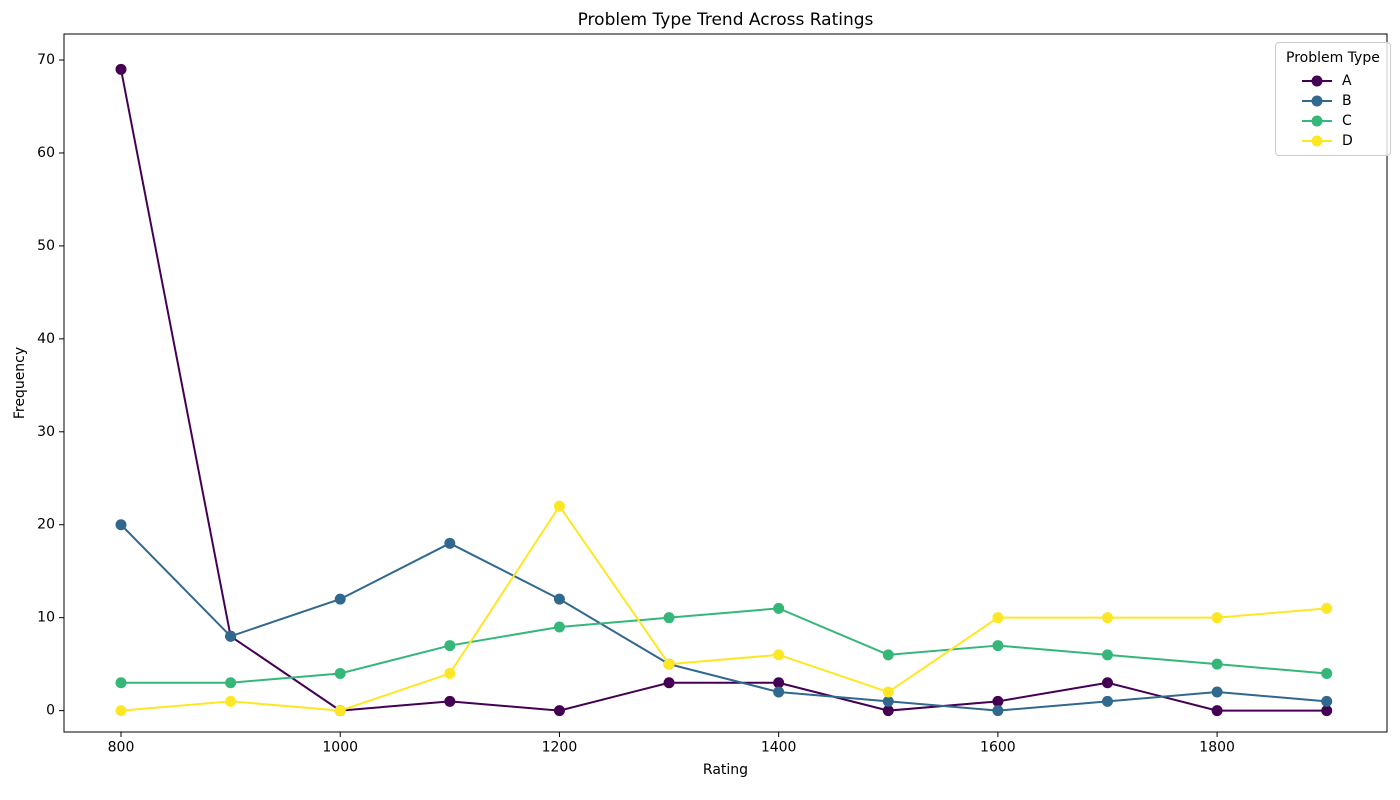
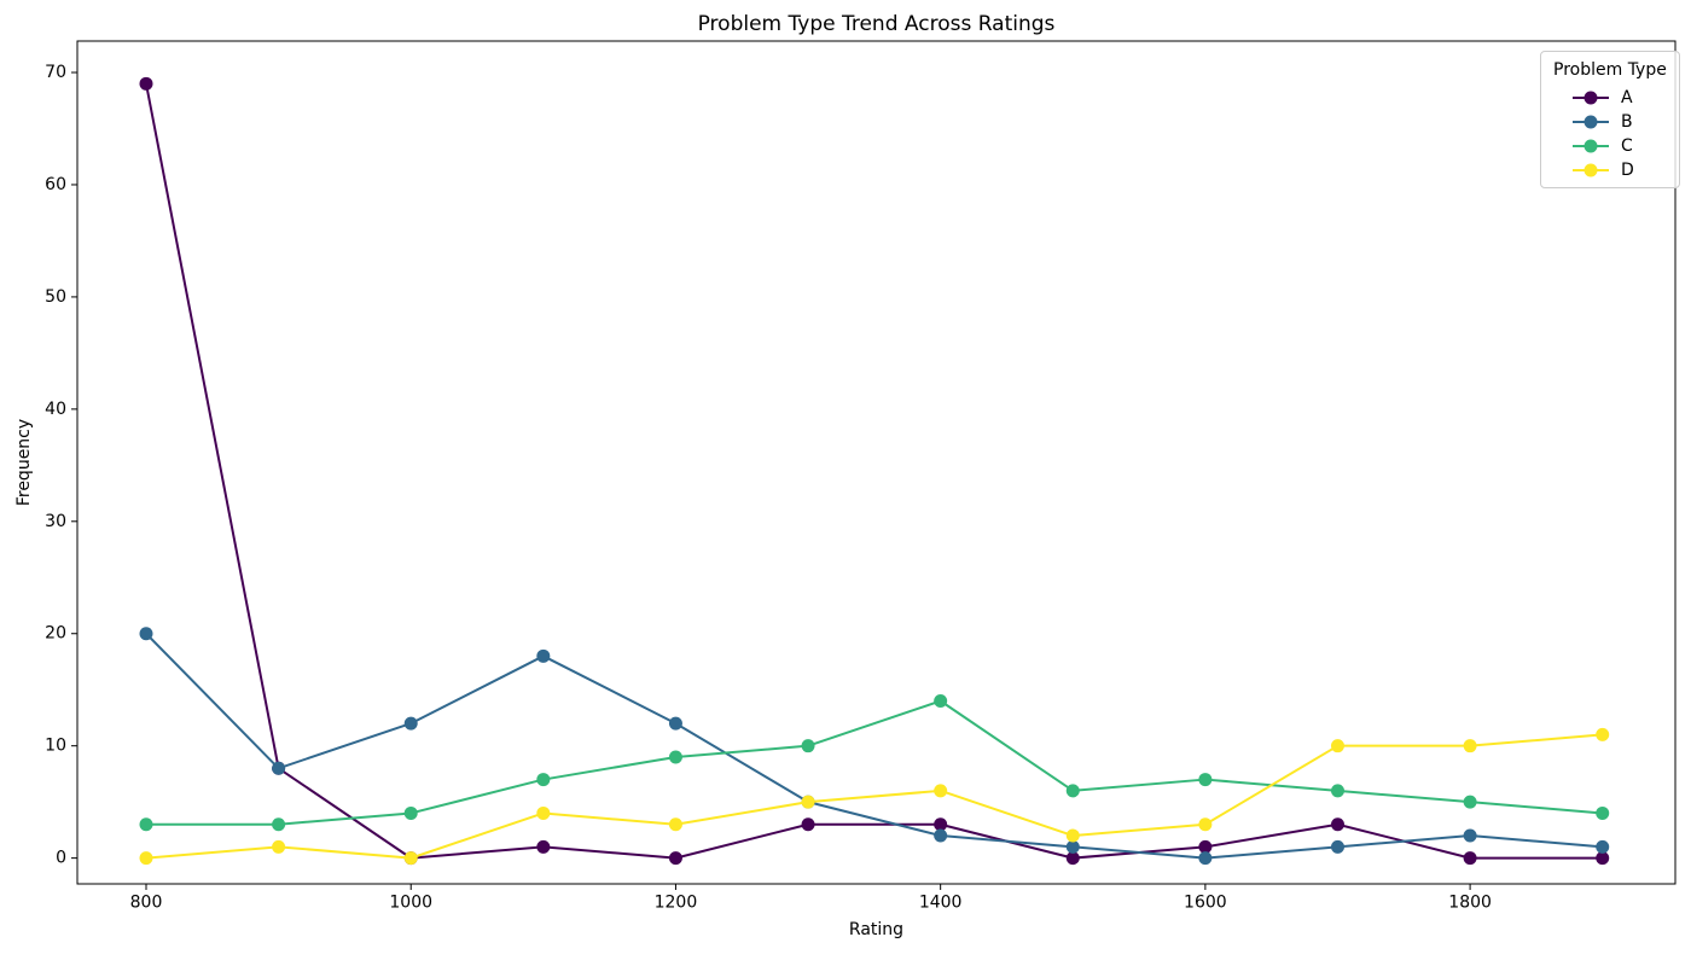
D/1200: 22 -> 3
C/1400: 11 -> 14
D/1600: 10 -> 3
